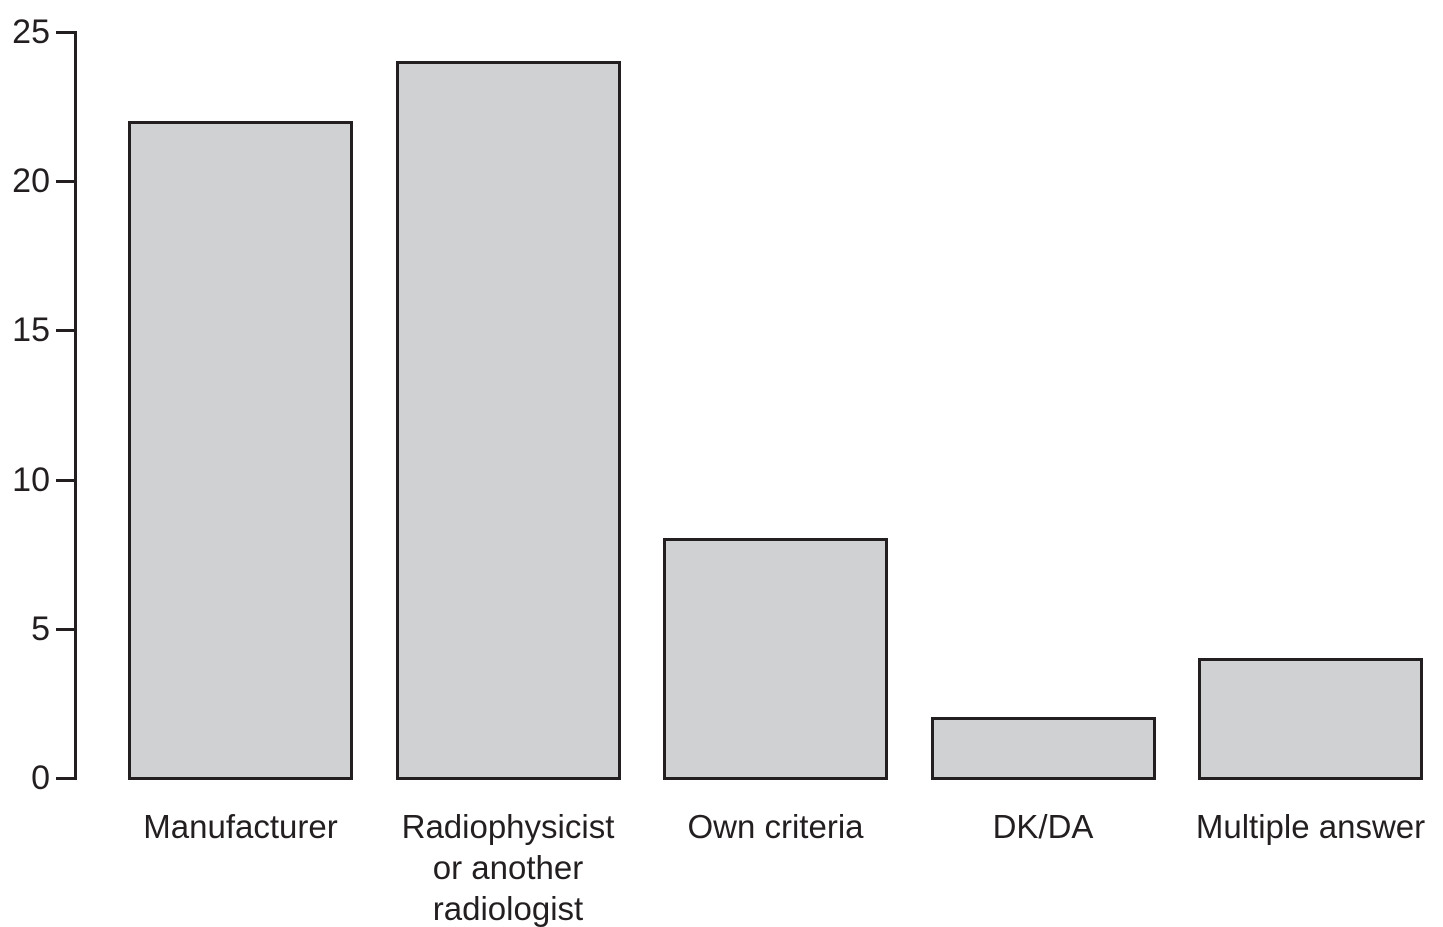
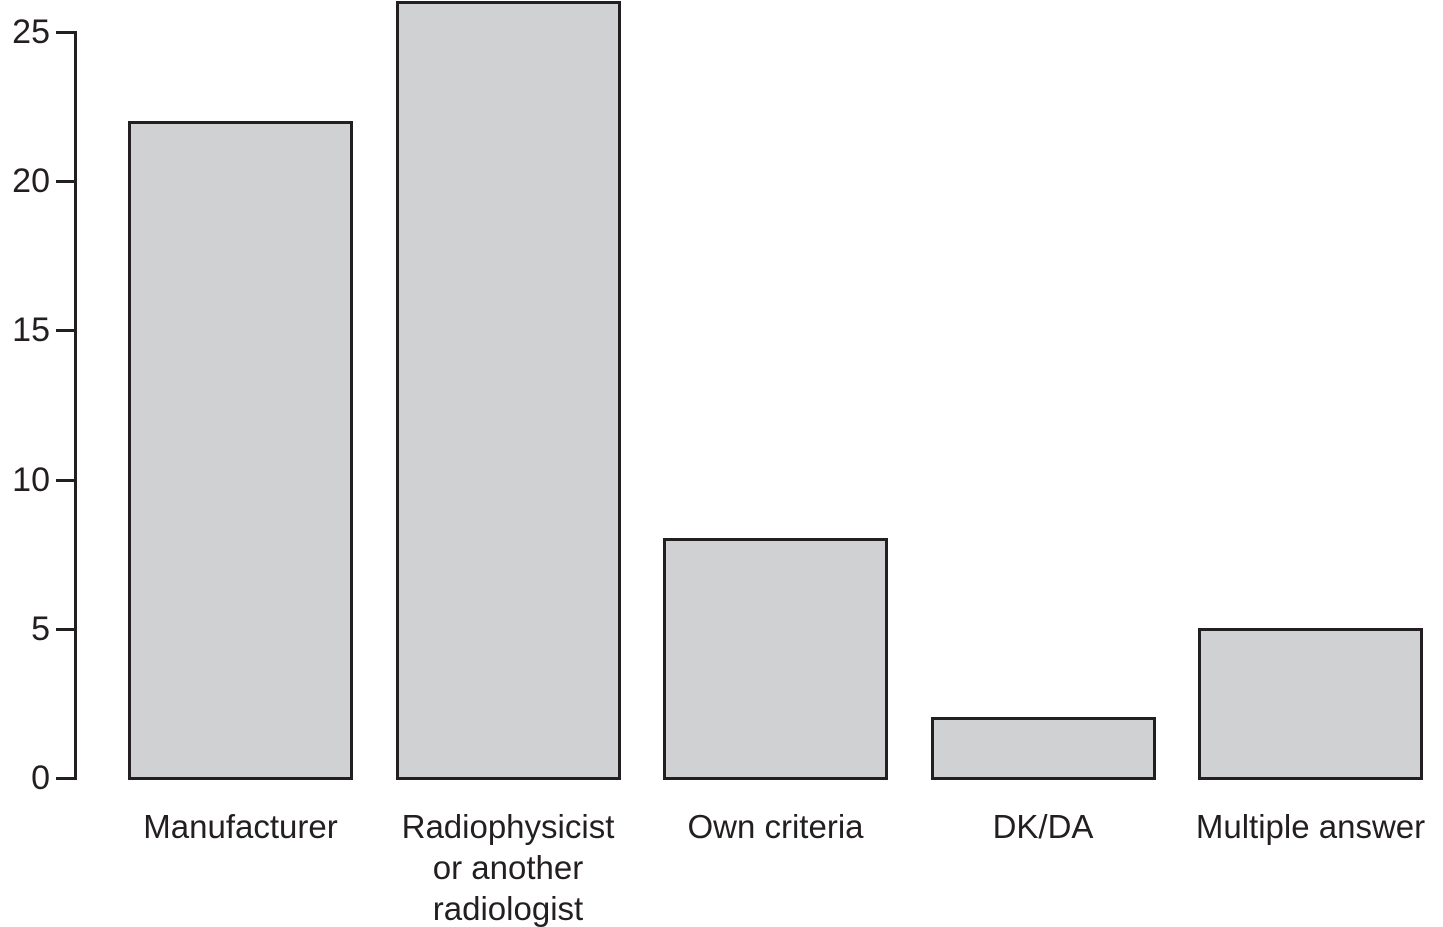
Radiophysicist or another radiologist: 24 -> 26
Multiple answer: 4 -> 5
